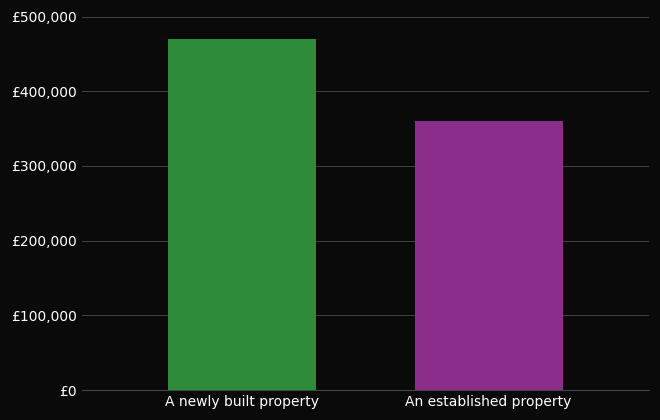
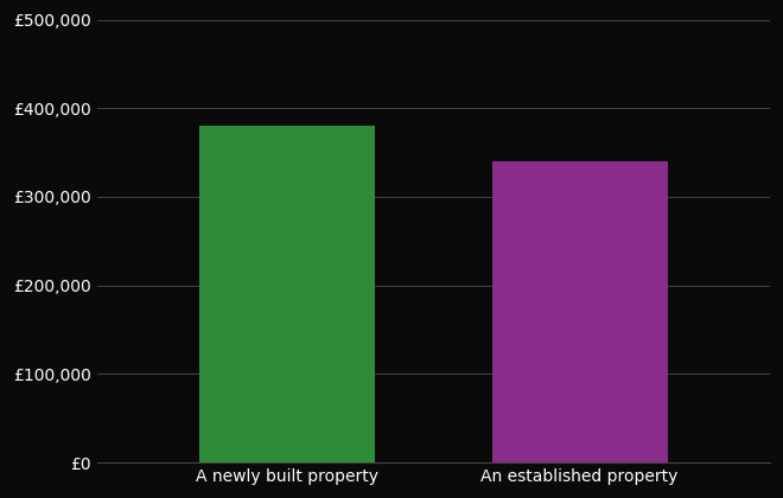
A newly built property: £470,000 -> £380,000
An established property: £360,000 -> £340,000
